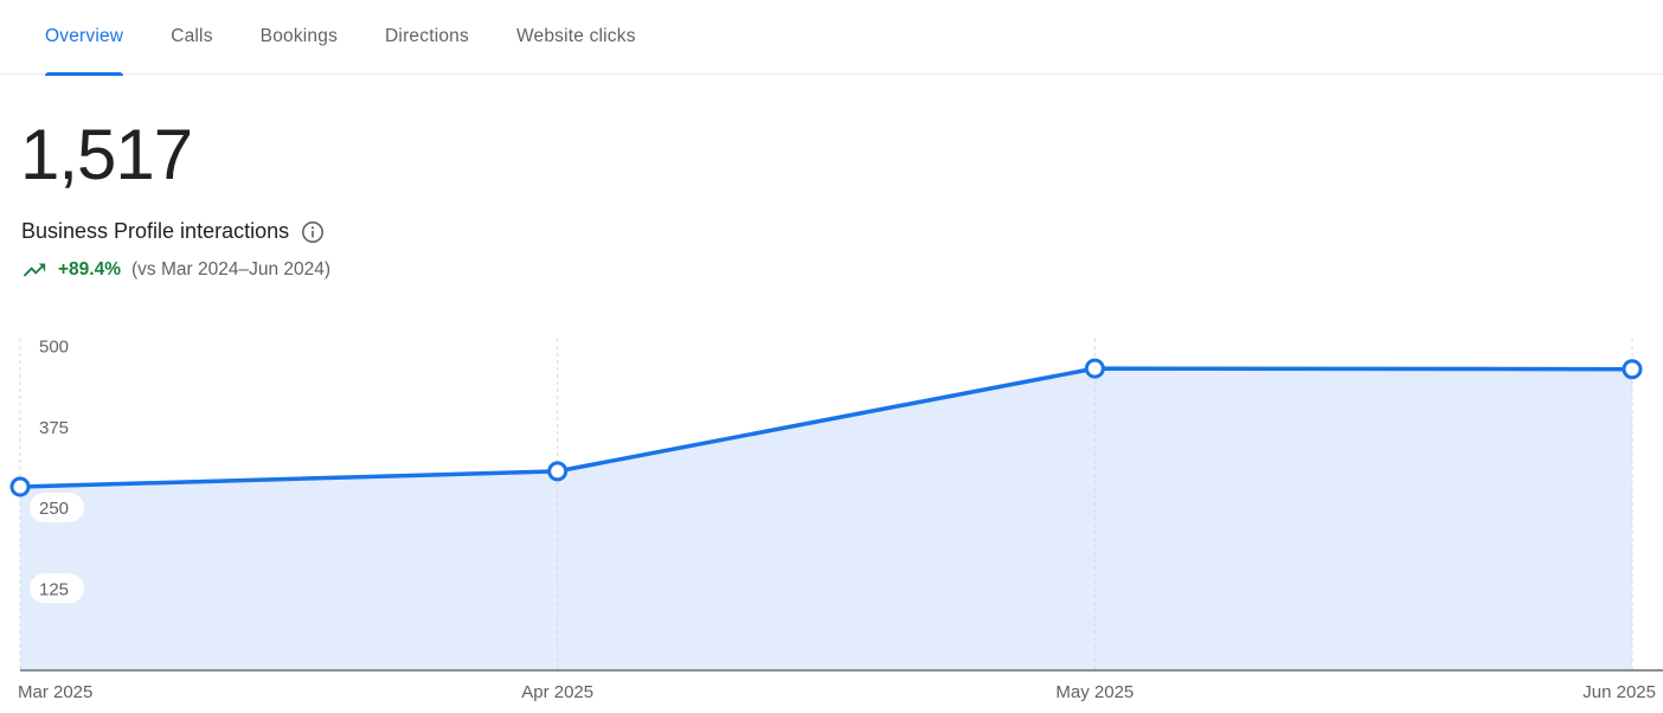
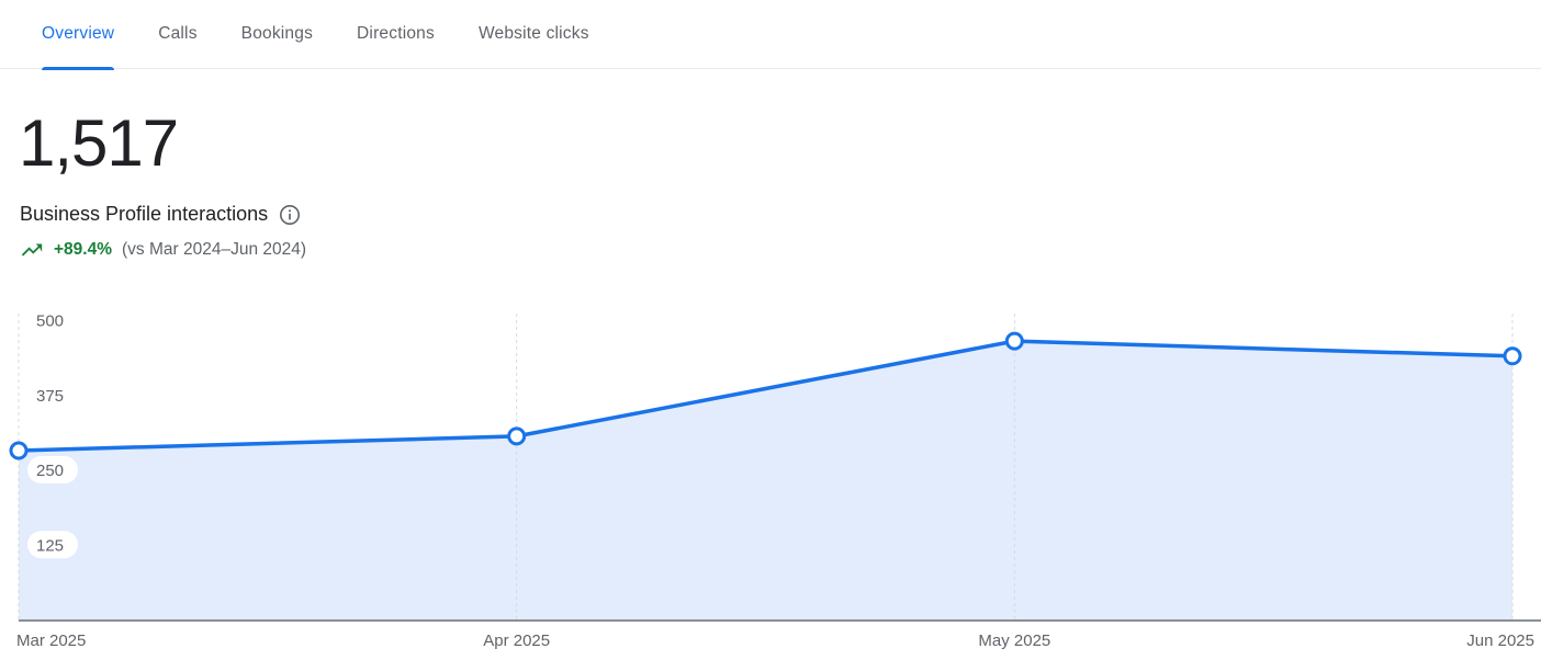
Jun 2025: 460 -> 440
